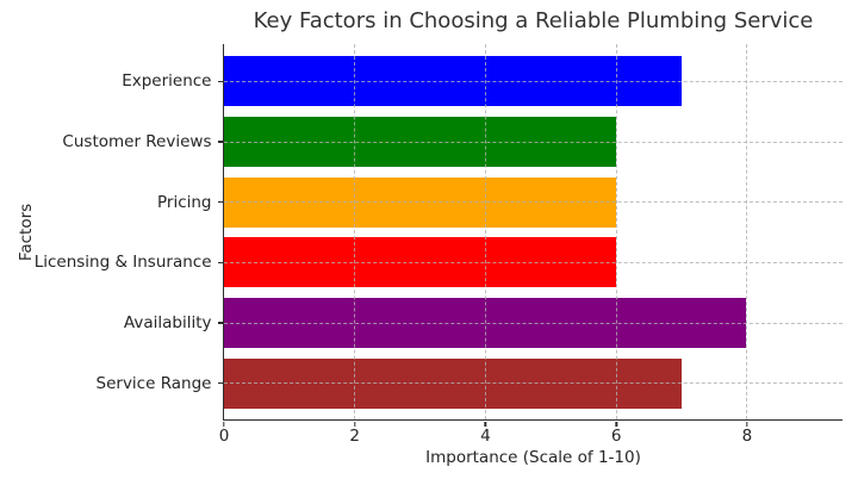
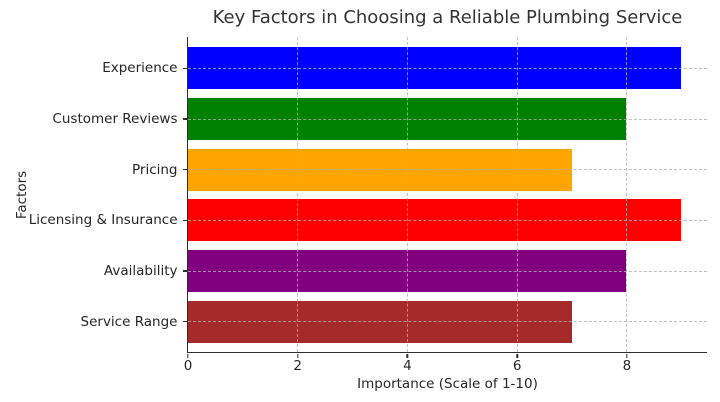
Experience: 7 -> 9
Customer Reviews: 6 -> 8
Pricing: 6 -> 7
Licensing & Insurance: 6 -> 9
